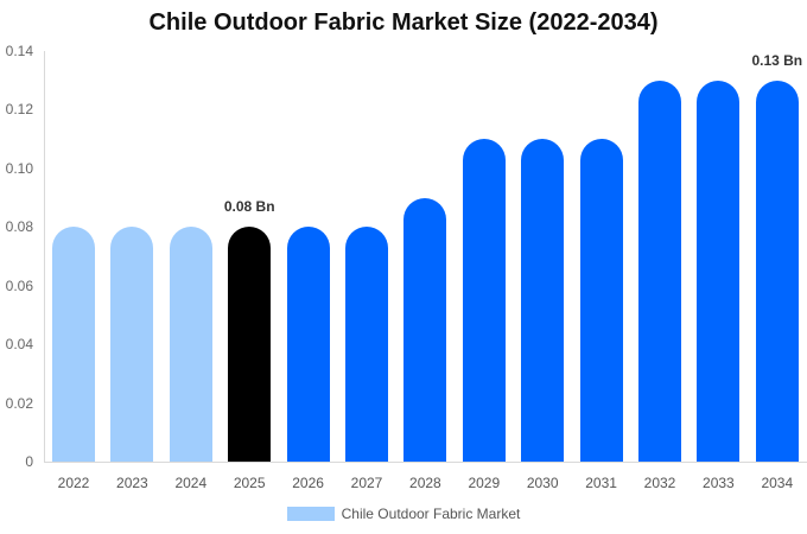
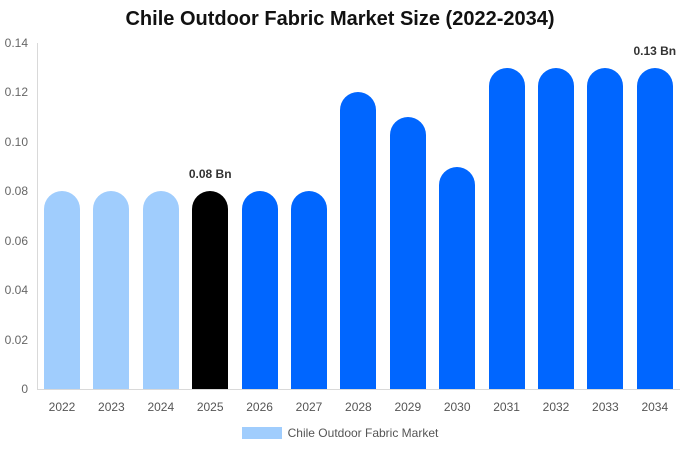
2028: 0.09 -> 0.12
2030: 0.11 -> 0.09
2031: 0.11 -> 0.13
